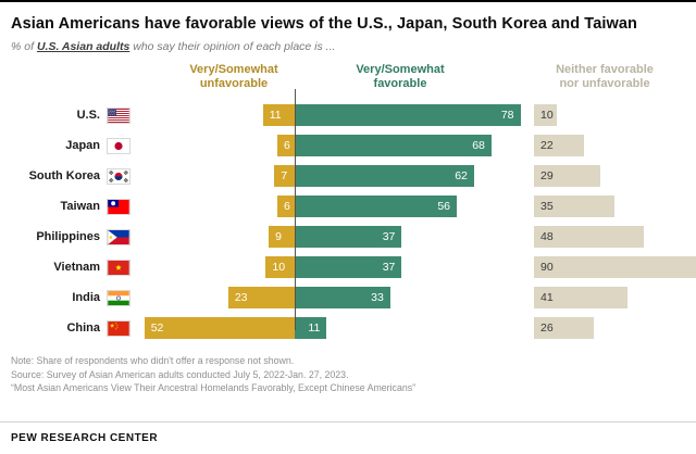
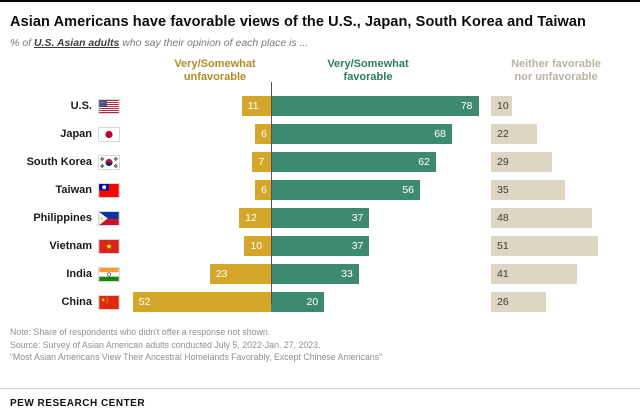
Very/Somewhat unfavorable/Philippines: 9 -> 12
Neither favorable nor unfavorable/Vietnam: 90 -> 51
Very/Somewhat favorable/China: 11 -> 20
